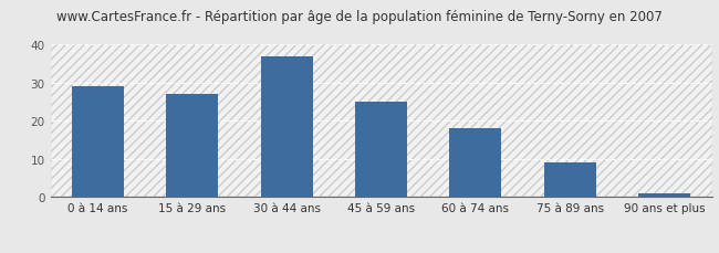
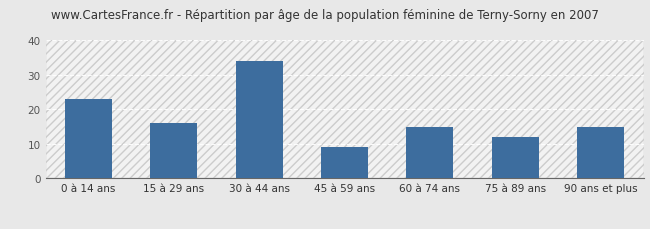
0 à 14 ans: 29 -> 23
15 à 29 ans: 27 -> 16
30 à 44 ans: 37 -> 34
45 à 59 ans: 25 -> 9
60 à 74 ans: 18 -> 15
75 à 89 ans: 9 -> 12
90 ans et plus: 1 -> 15
